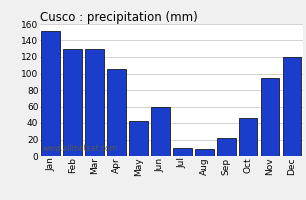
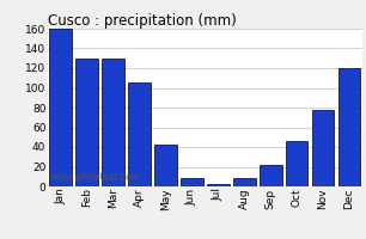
Jan: 152 -> 160
Jun: 60 -> 8
Jul: 10 -> 3
Nov: 94 -> 78
